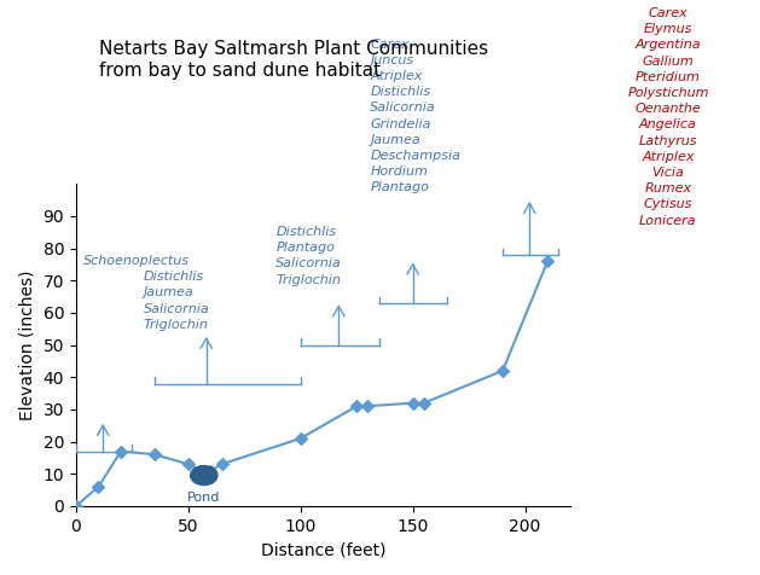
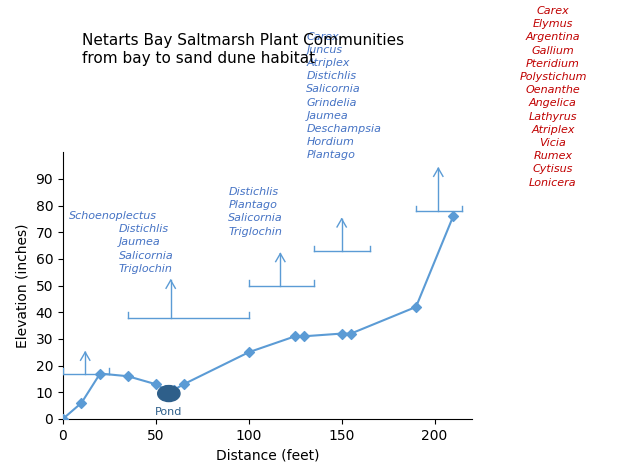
100: 21 -> 25
